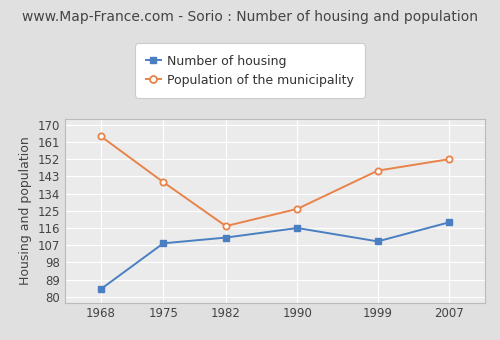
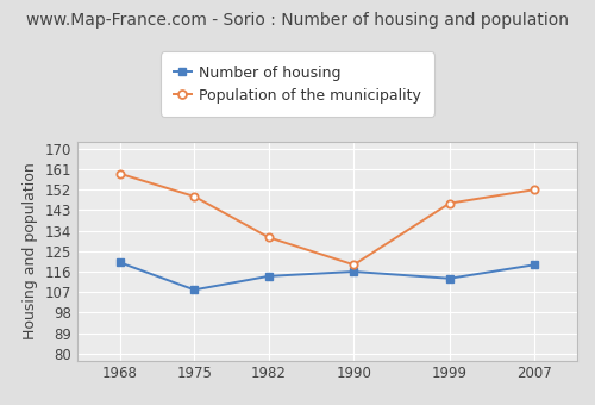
Number of housing/1968: 84 -> 120
Population of the municipality/1968: 164 -> 159
Population of the municipality/1975: 140 -> 149
Number of housing/1982: 111 -> 114
Population of the municipality/1982: 117 -> 131
Population of the municipality/1990: 126 -> 119
Number of housing/1999: 109 -> 113
